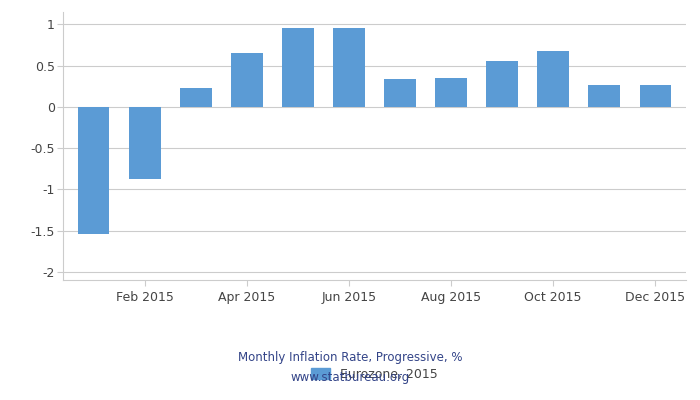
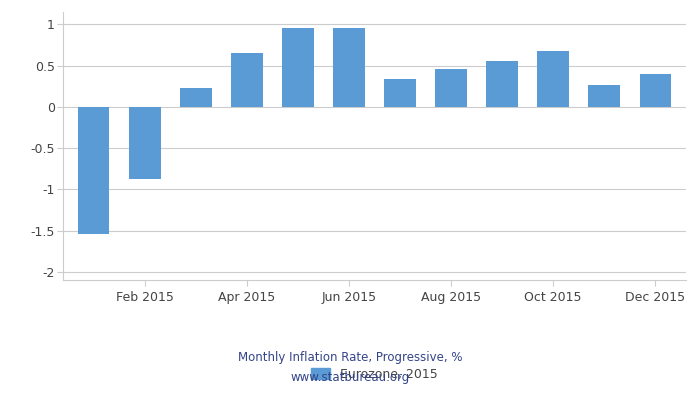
Aug 2015: 0.35 -> 0.46
Dec 2015: 0.27 -> 0.40
